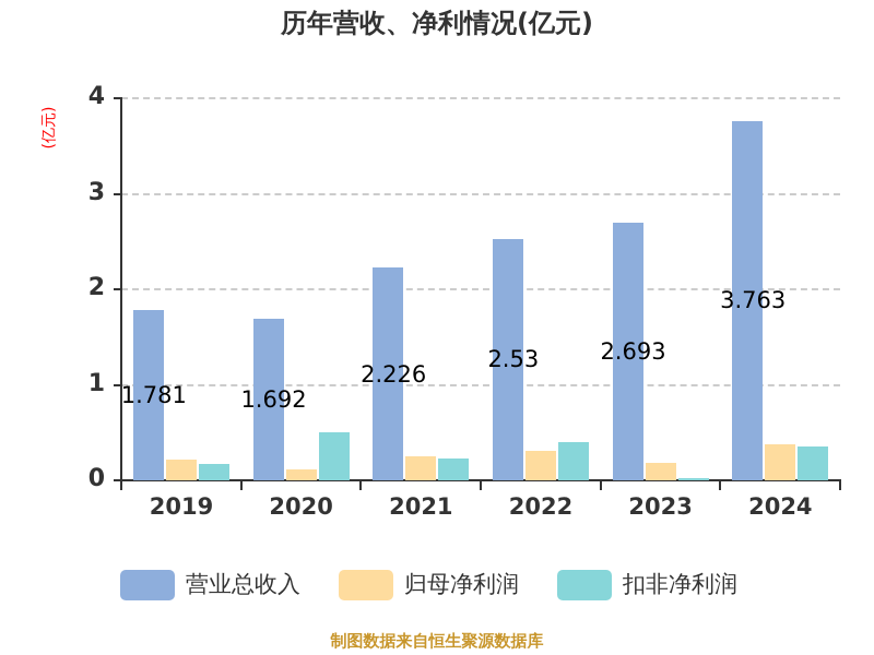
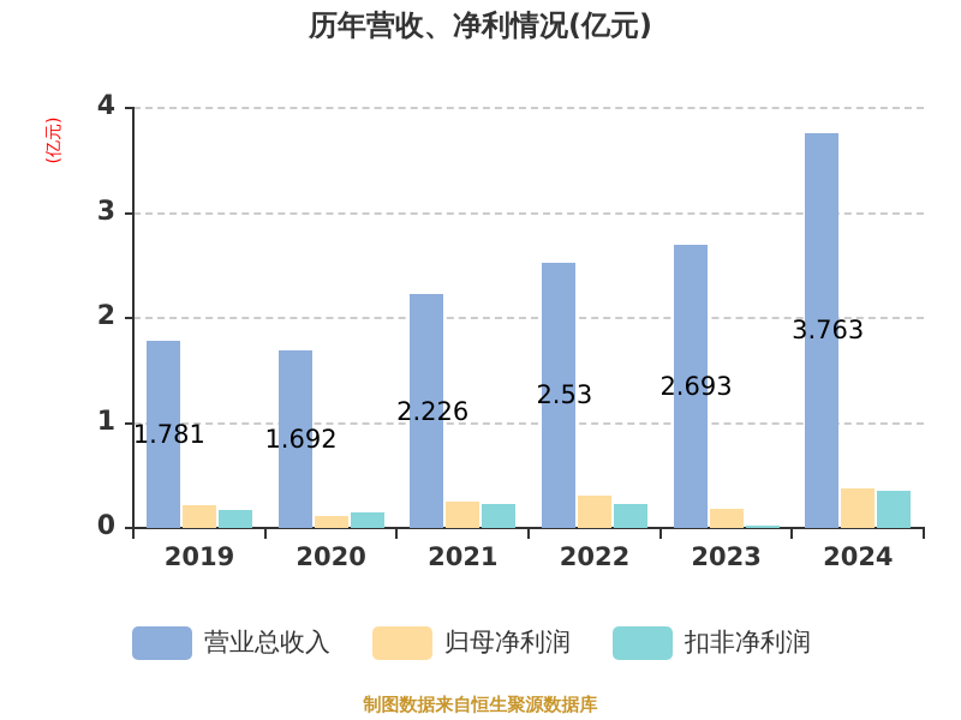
扣非净利润/2020: 0.5 -> 0.1
扣非净利润/2022: 0.4 -> 0.2
